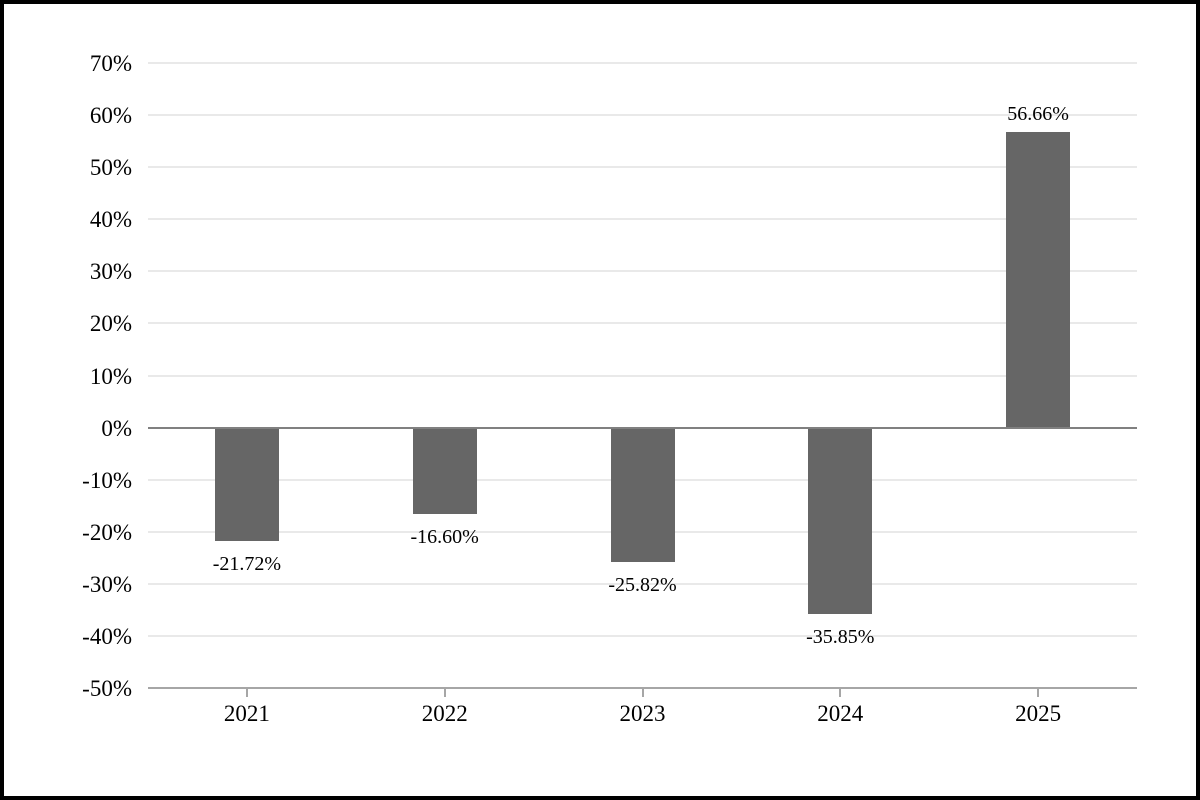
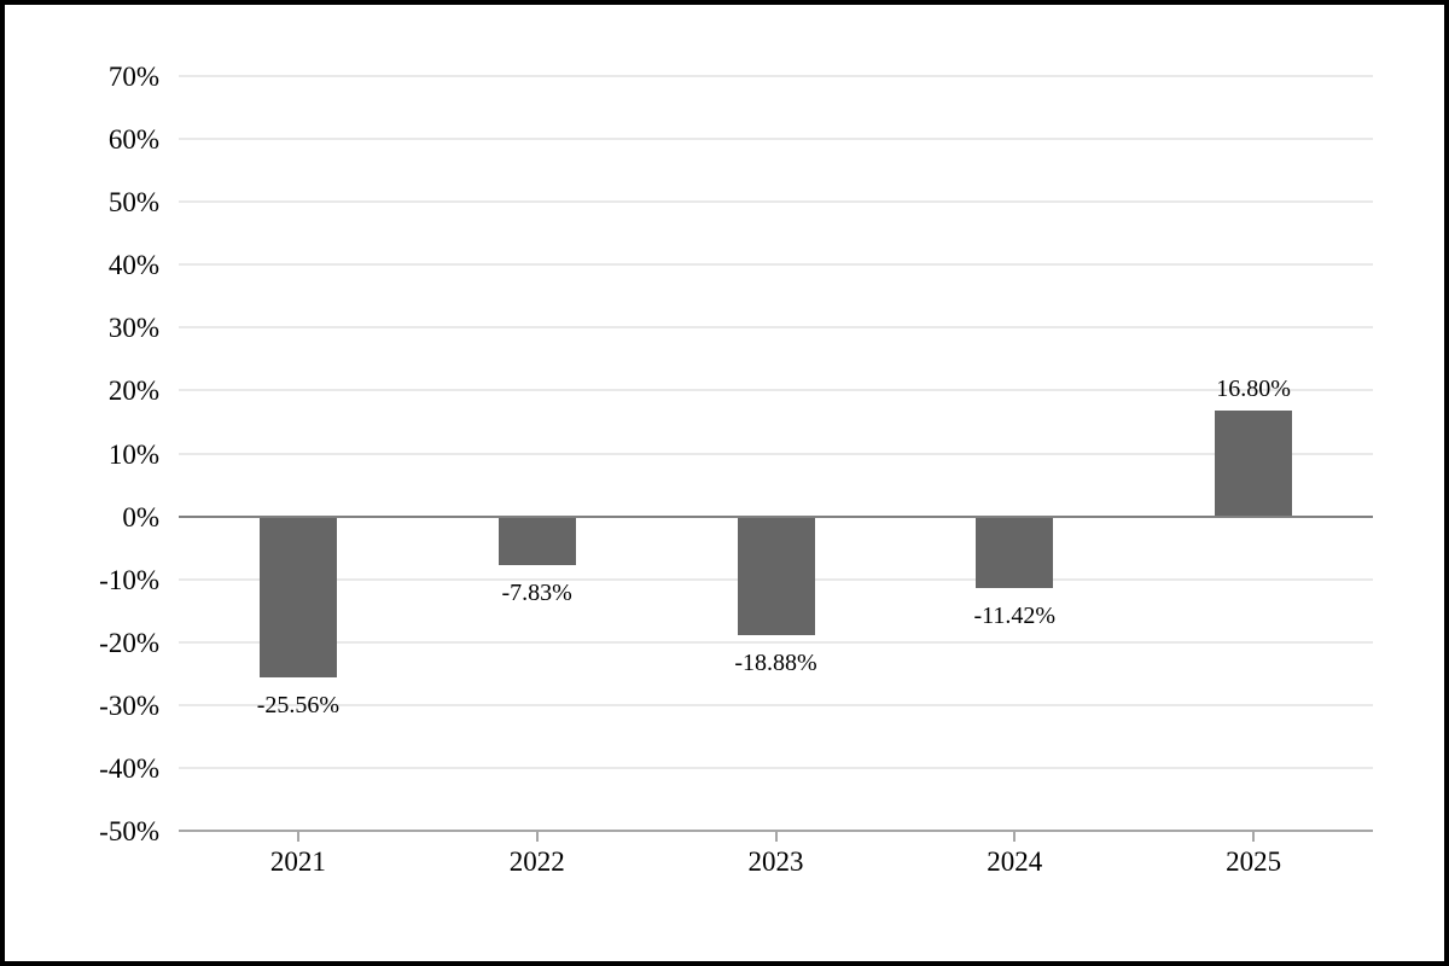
2021: -21.72% -> -25.56%
2022: -16.60% -> -7.83%
2023: -25.82% -> -18.88%
2024: -35.85% -> -11.42%
2025: 56.66% -> 16.80%
